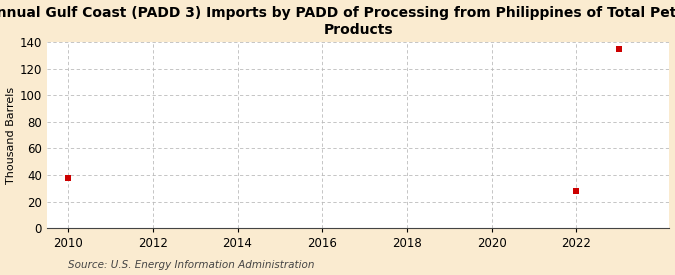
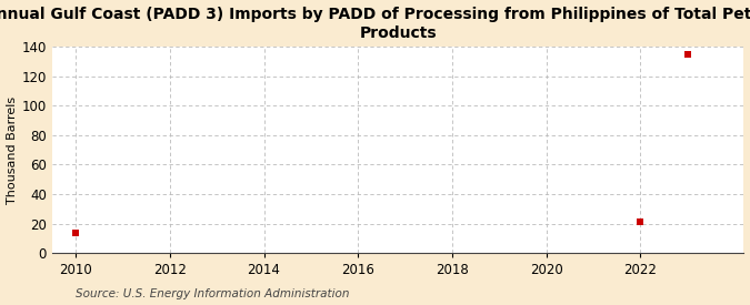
2010: 38 -> 14
2022: 28 -> 21
